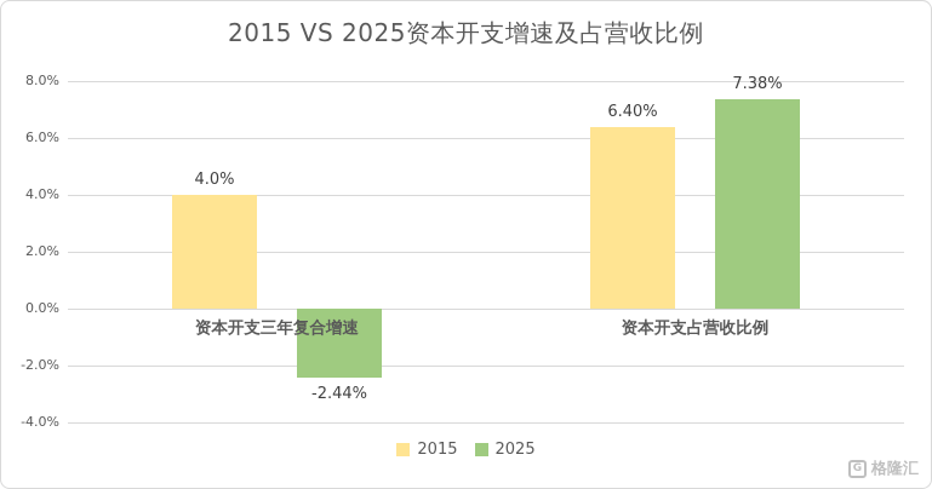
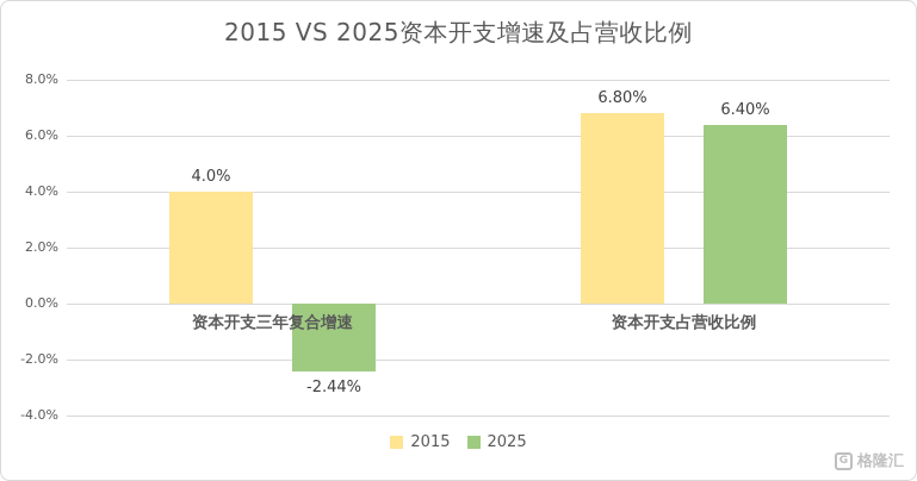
2015/资本开支占营收比例: 6.40% -> 6.80%
2025/资本开支占营收比例: 7.38% -> 6.40%
